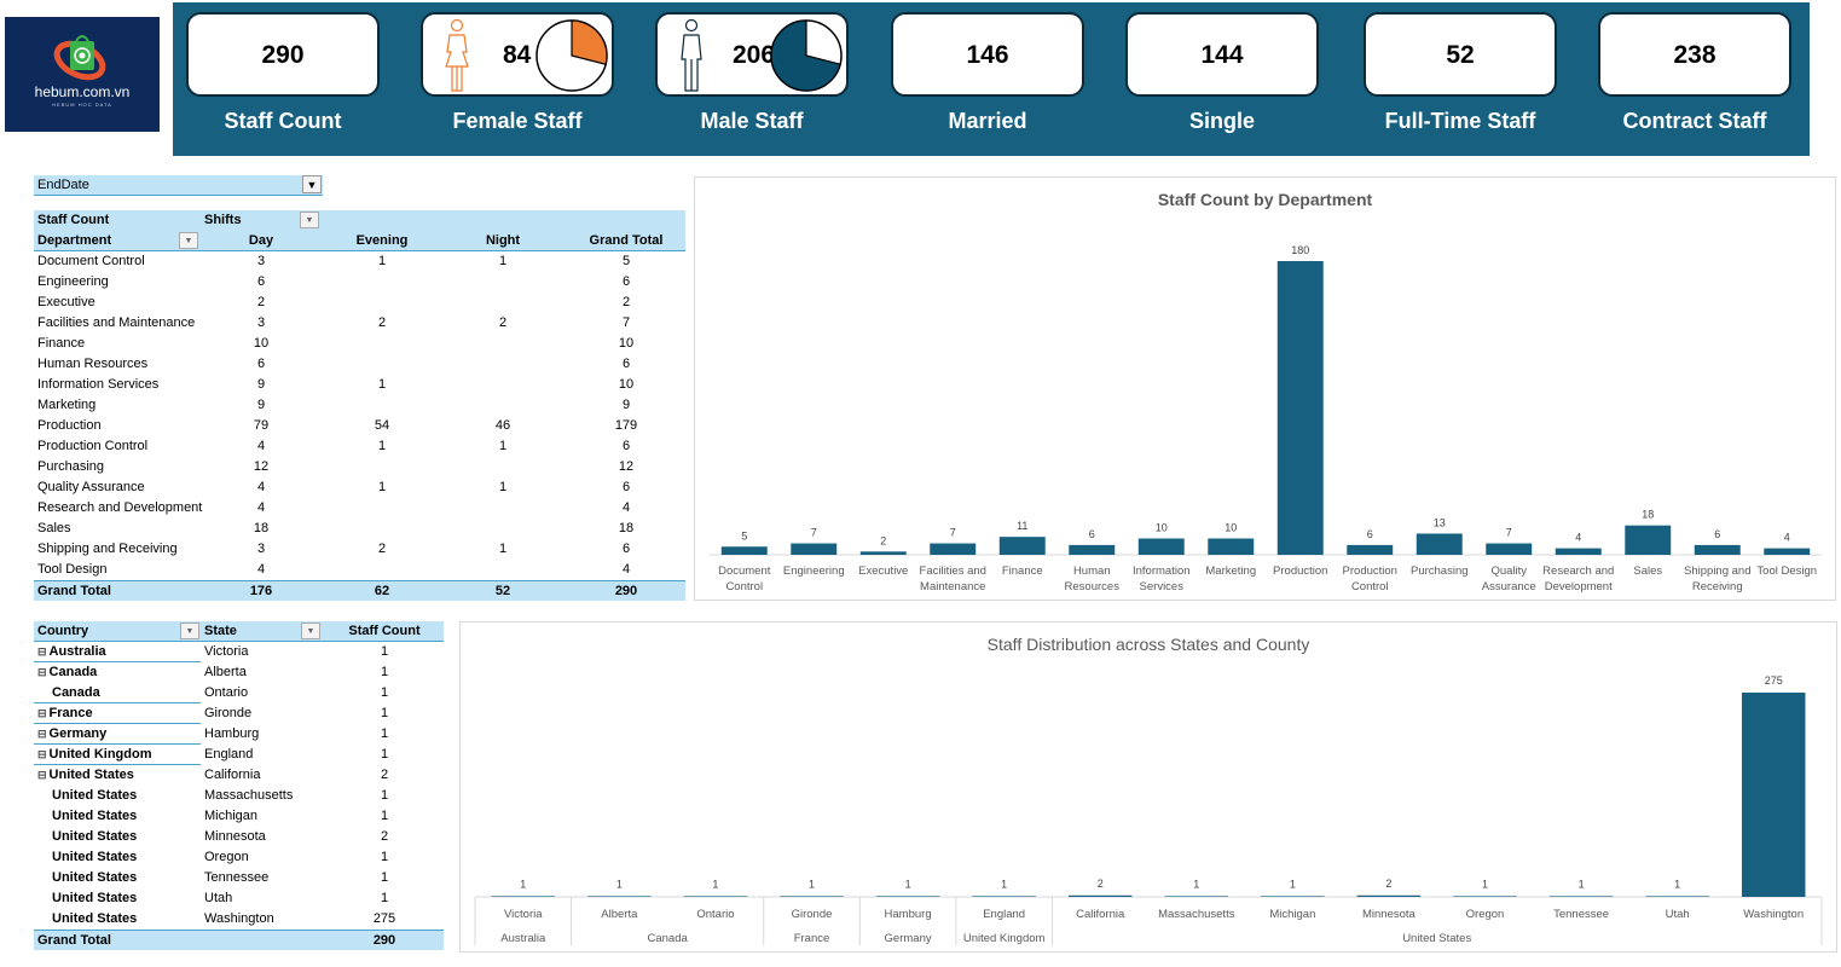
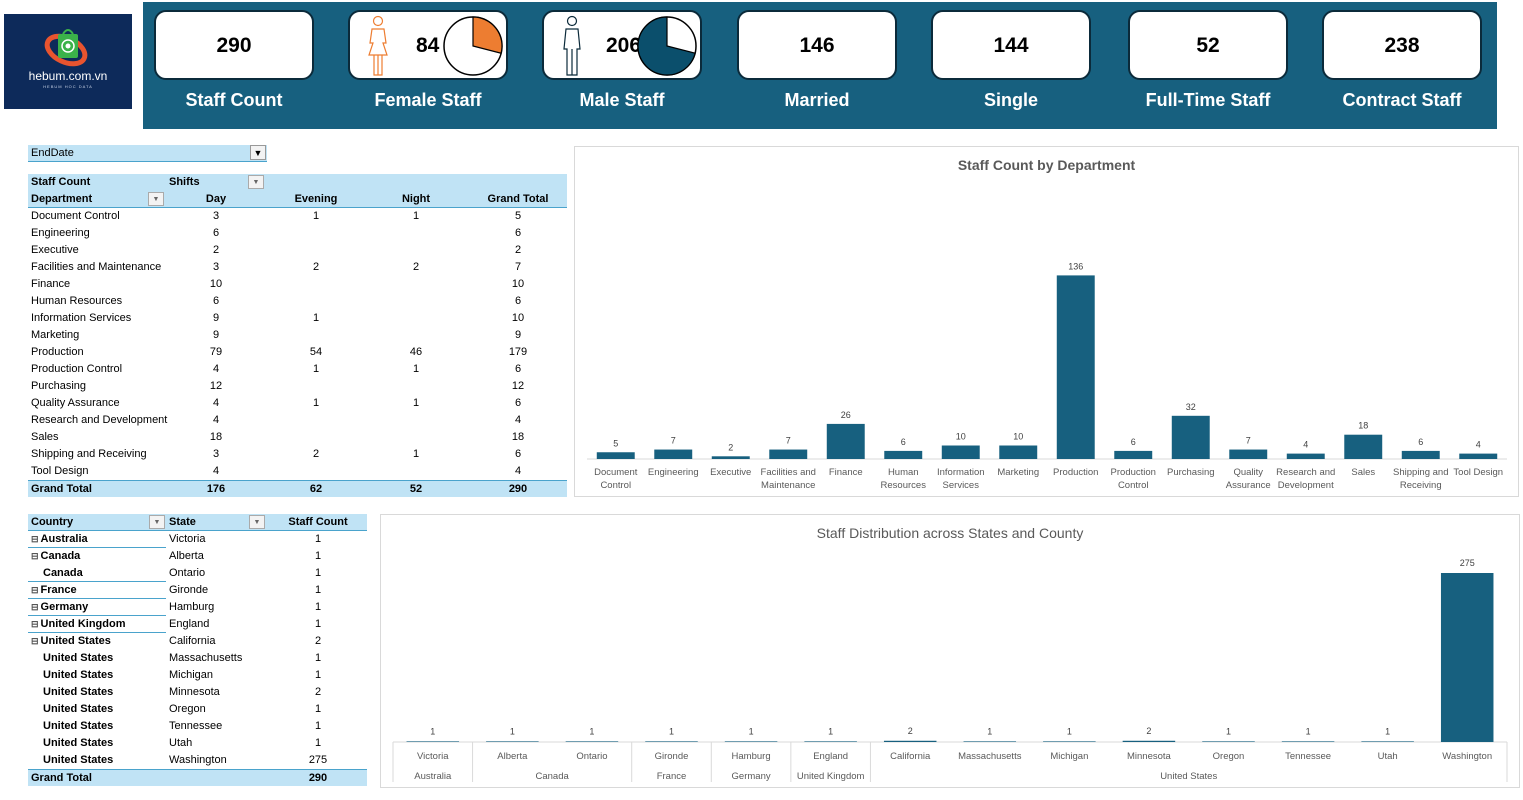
Staff Count by Department/Finance: 11 -> 26
Staff Count by Department/Production: 180 -> 136
Staff Count by Department/Purchasing: 13 -> 32
